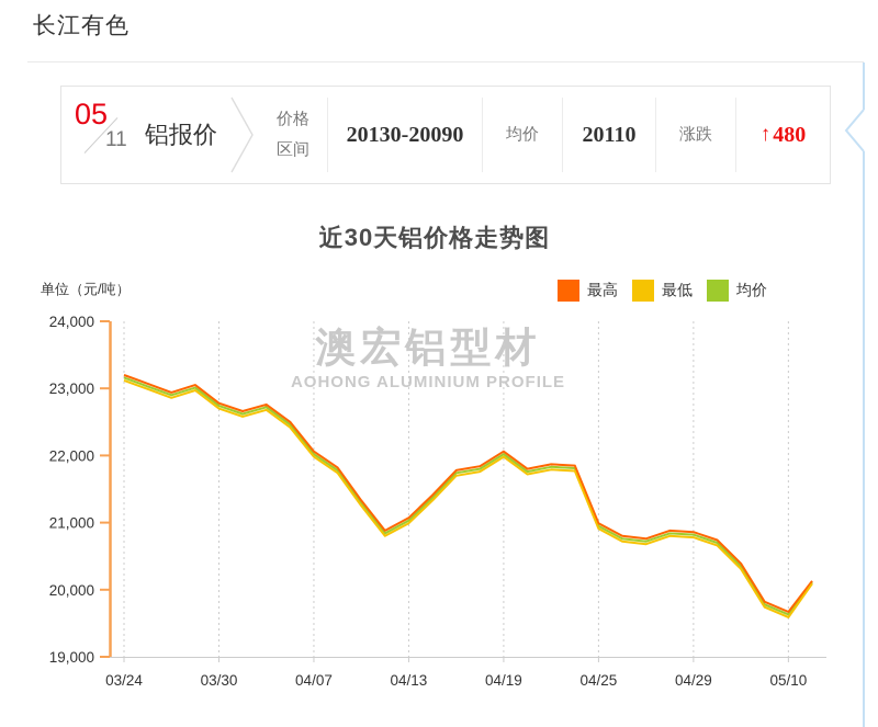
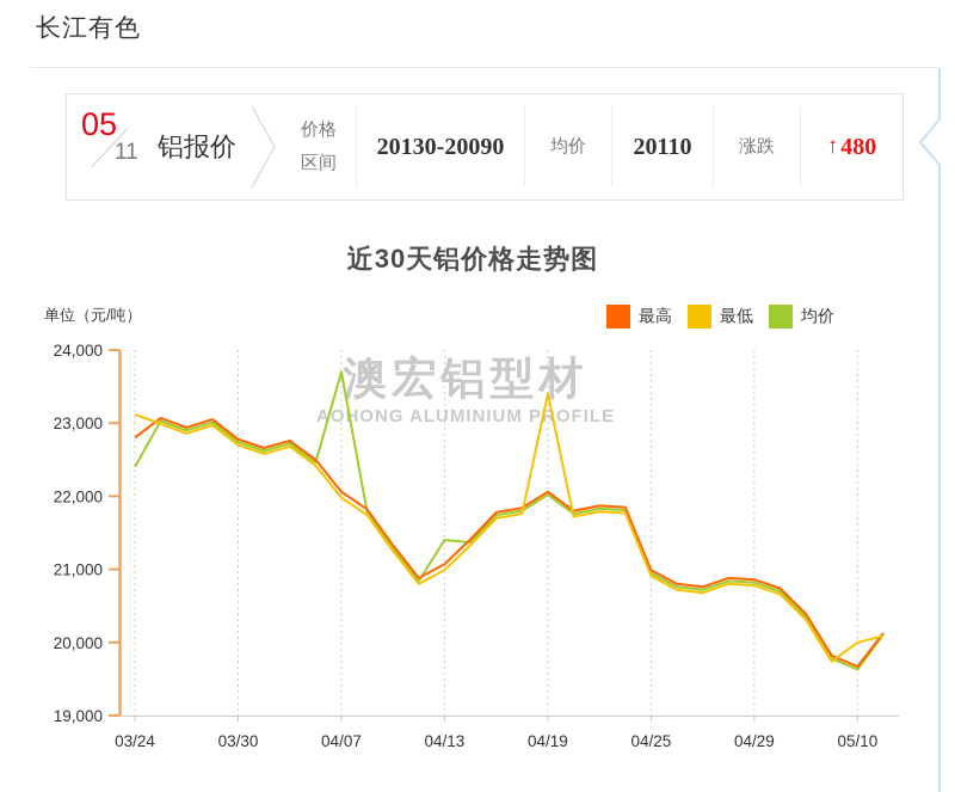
最高/03/24: 23200 -> 22800
均价/03/24: 23200 -> 22400
均价/04/07: 22000 -> 23700
均价/04/13: 21000 -> 21400
最低/04/19: 22000 -> 23400
最低/05/10: 19600 -> 20000
